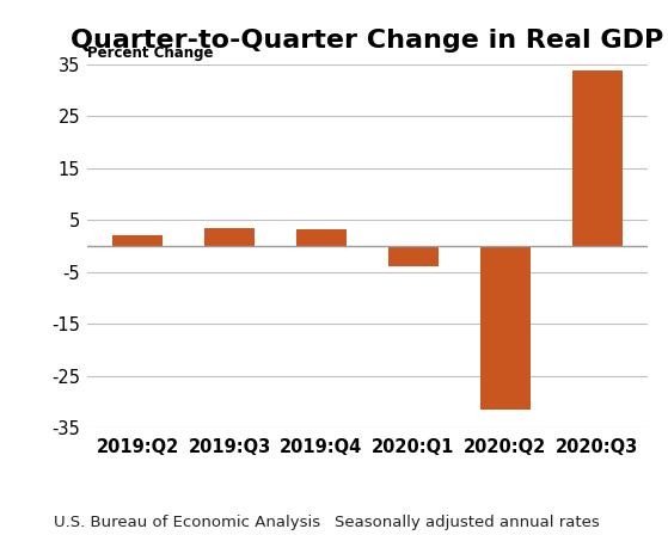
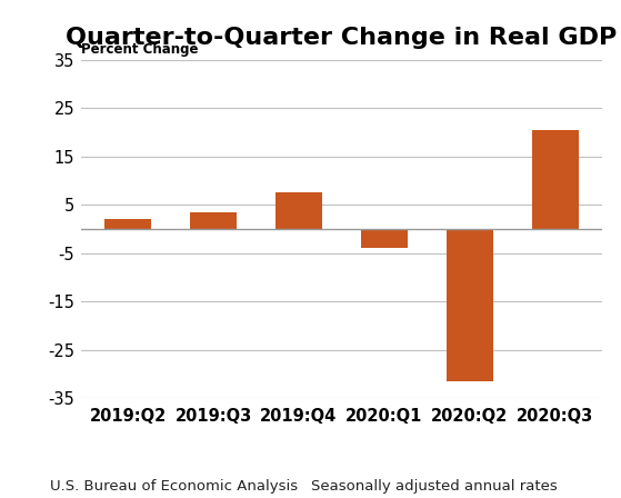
2019:Q4: 3.2 -> 7.5
2020:Q3: 33.8 -> 20.5
